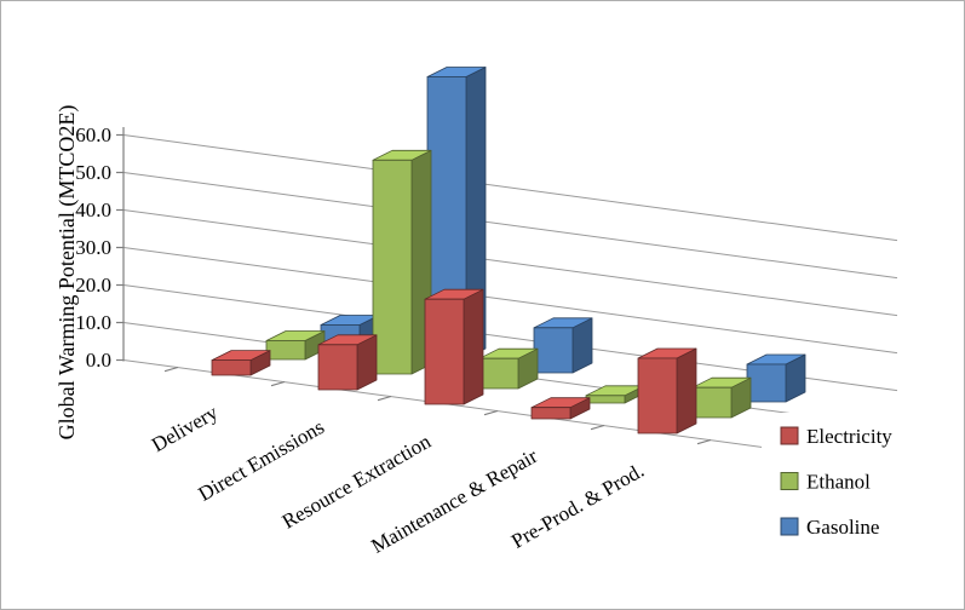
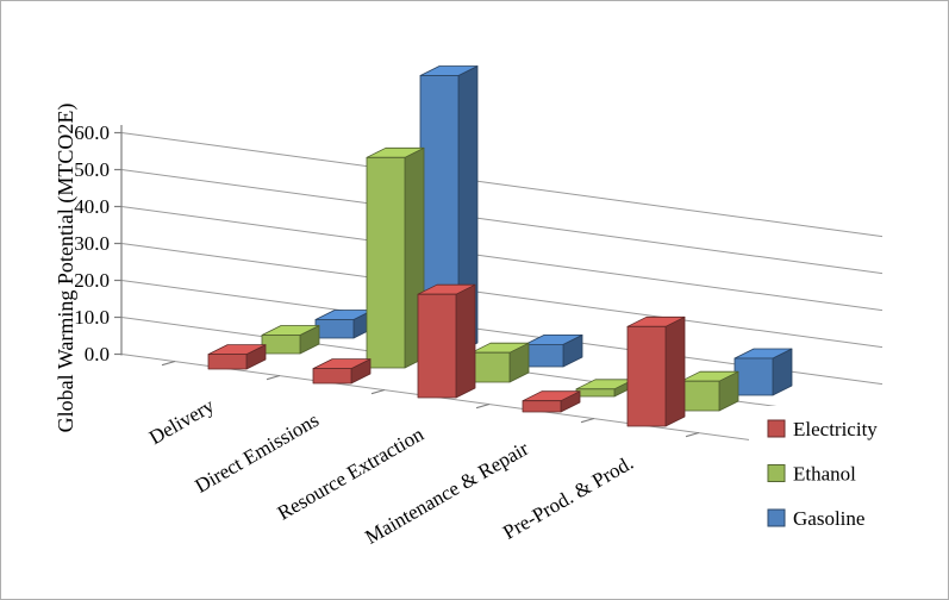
Electricity/Direct Emissions: 12 -> 4
Gasoline/Resource Extraction: 12 -> 6
Electricity/Pre-Prod. & Prod.: 20 -> 27
